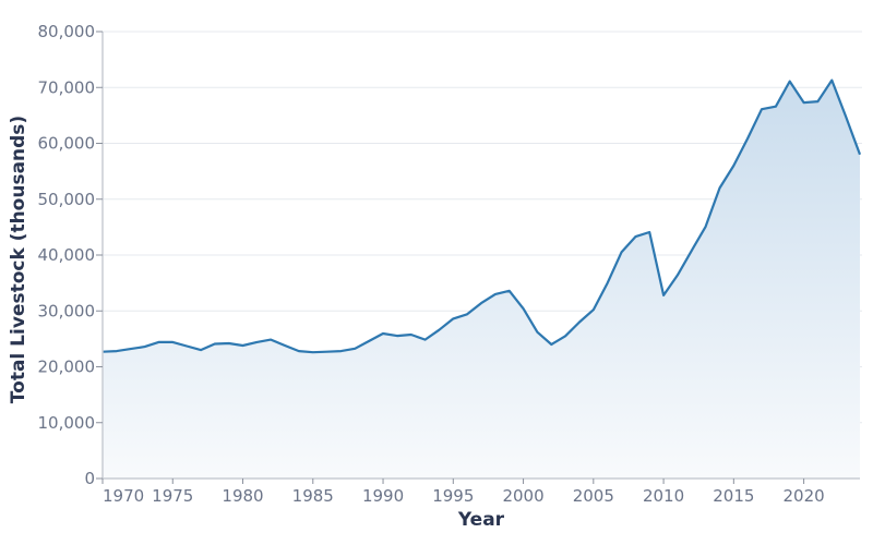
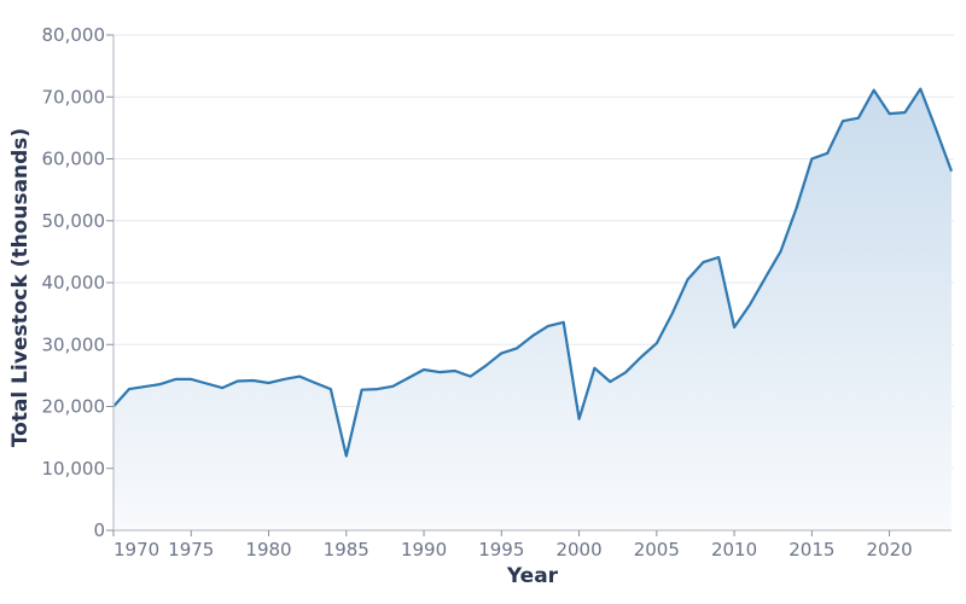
1970: 23000 -> 20000
1985: 23000 -> 12000
2000: 30000 -> 18000
2015: 56000 -> 60000
